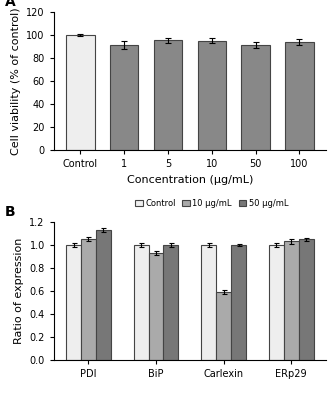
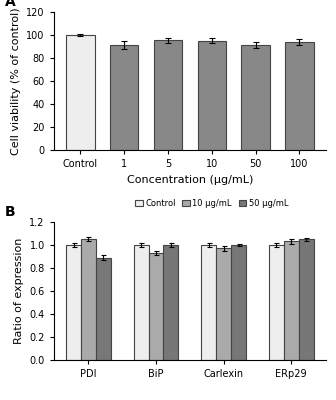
50 μg/mL/PDI: 1.13 -> 0.89
10 μg/mL/Carlexin: 0.59 -> 0.97
